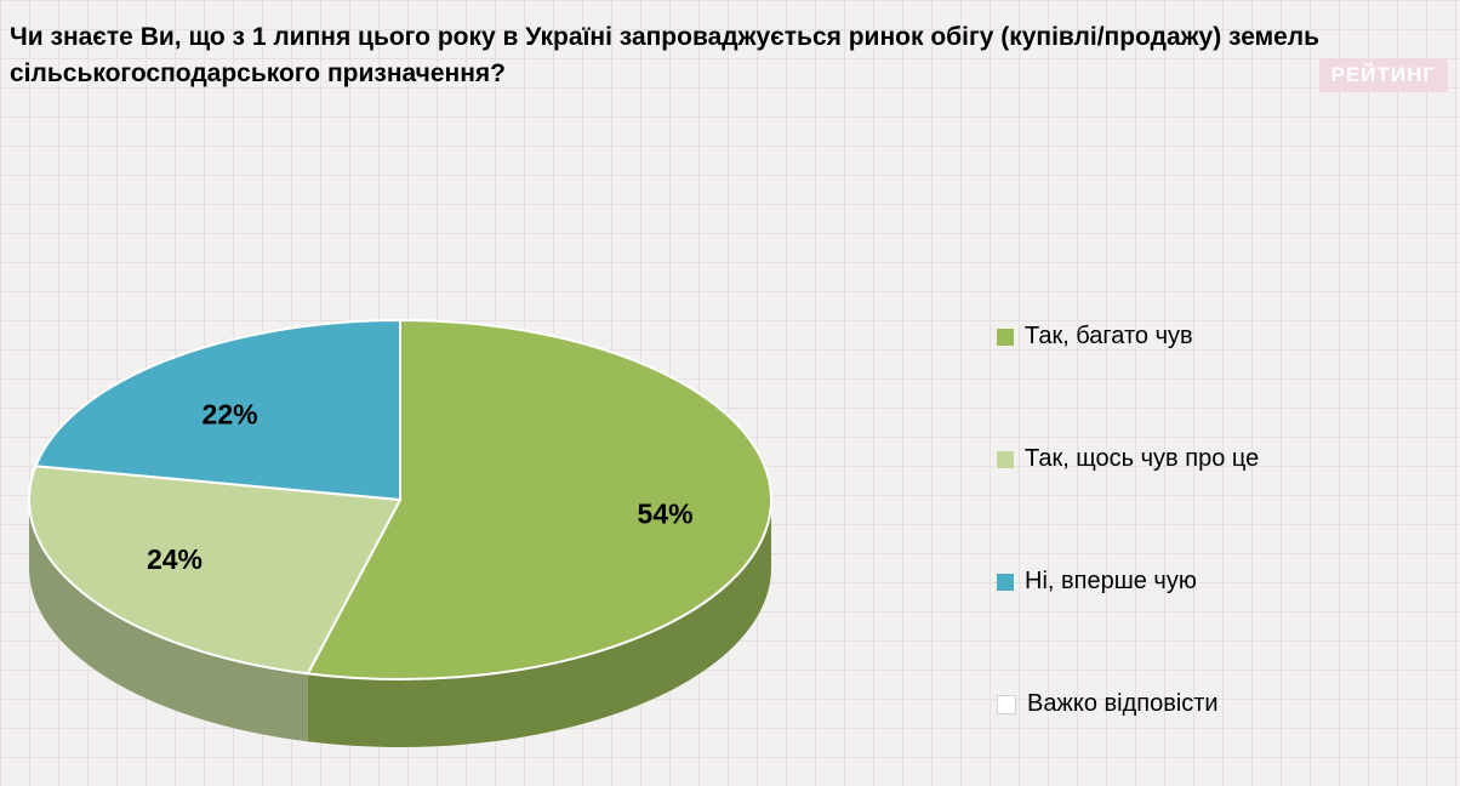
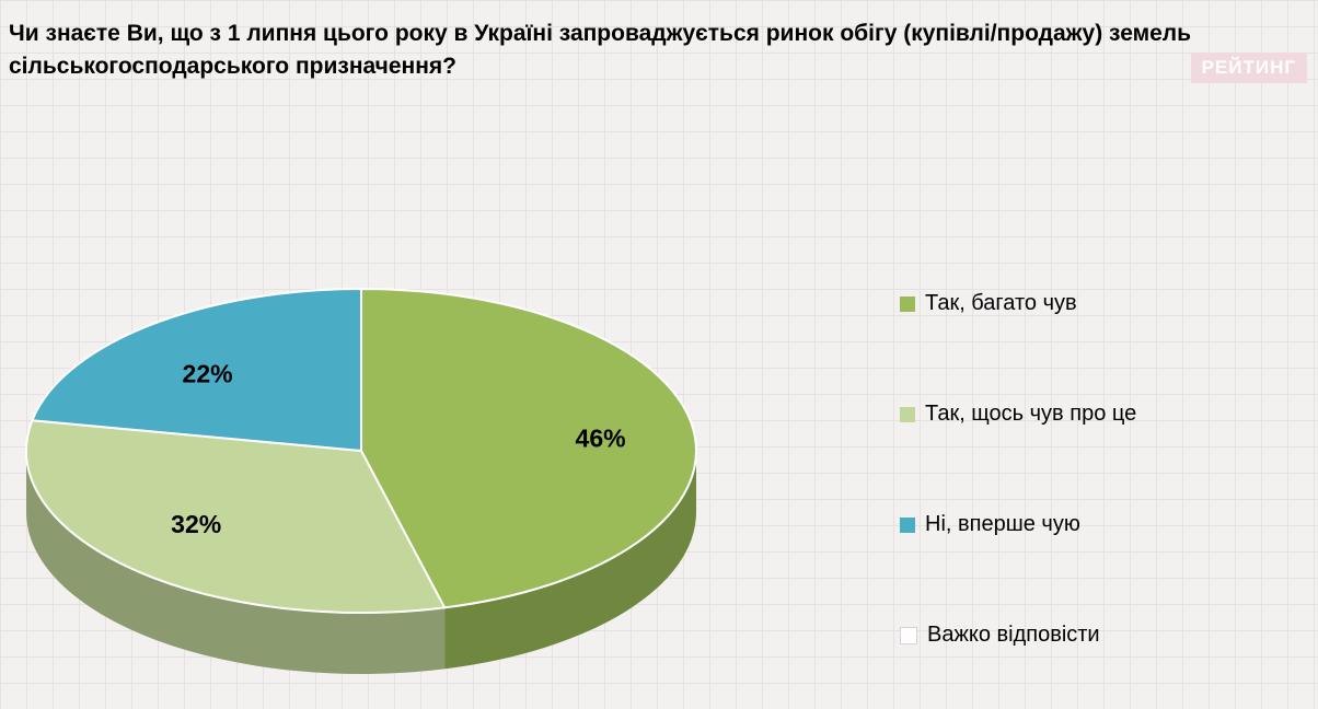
Так, багато чув: 54% -> 46%
Так, щось чув про це: 24% -> 32%
